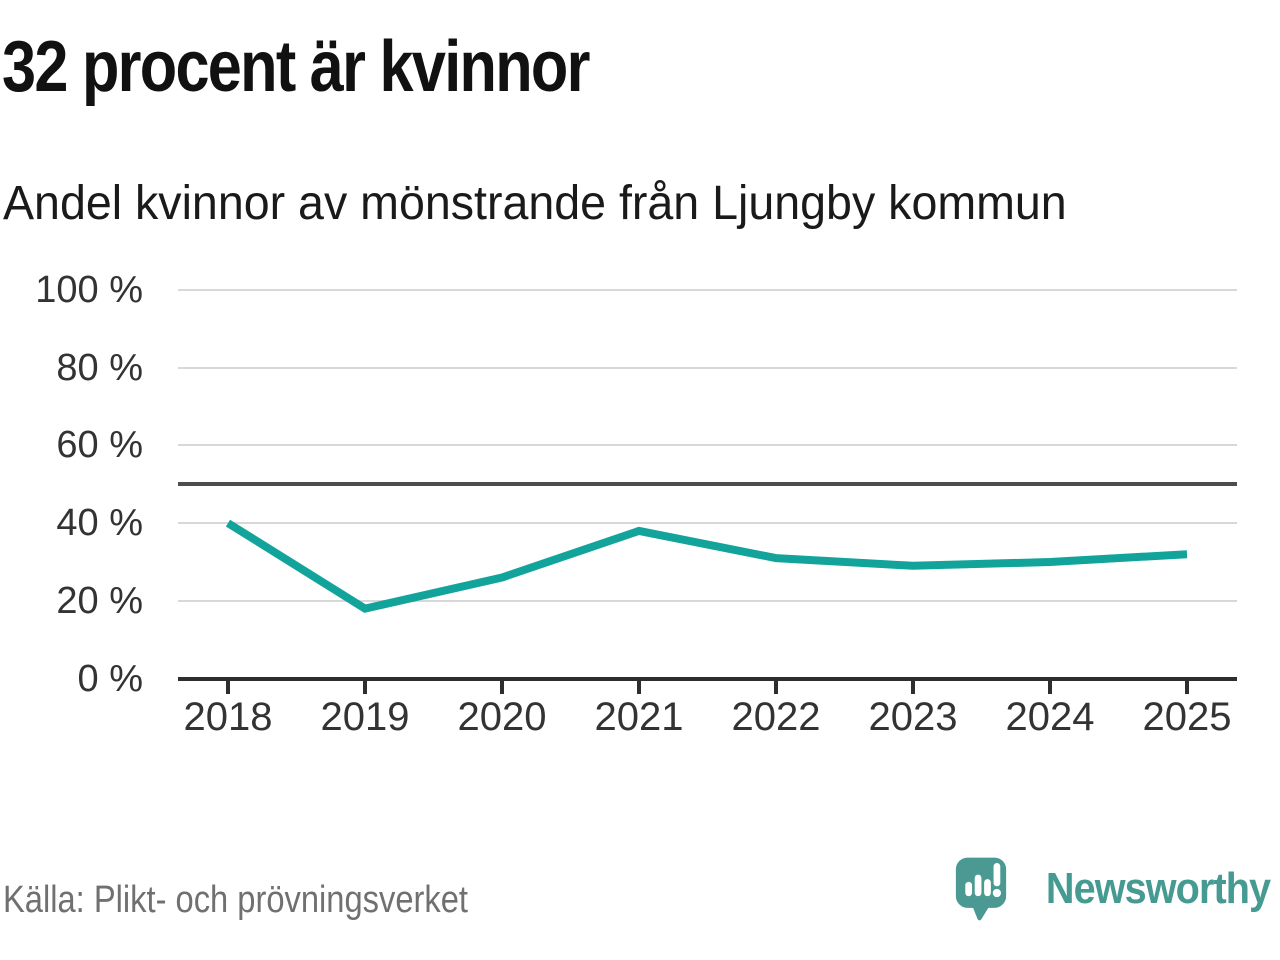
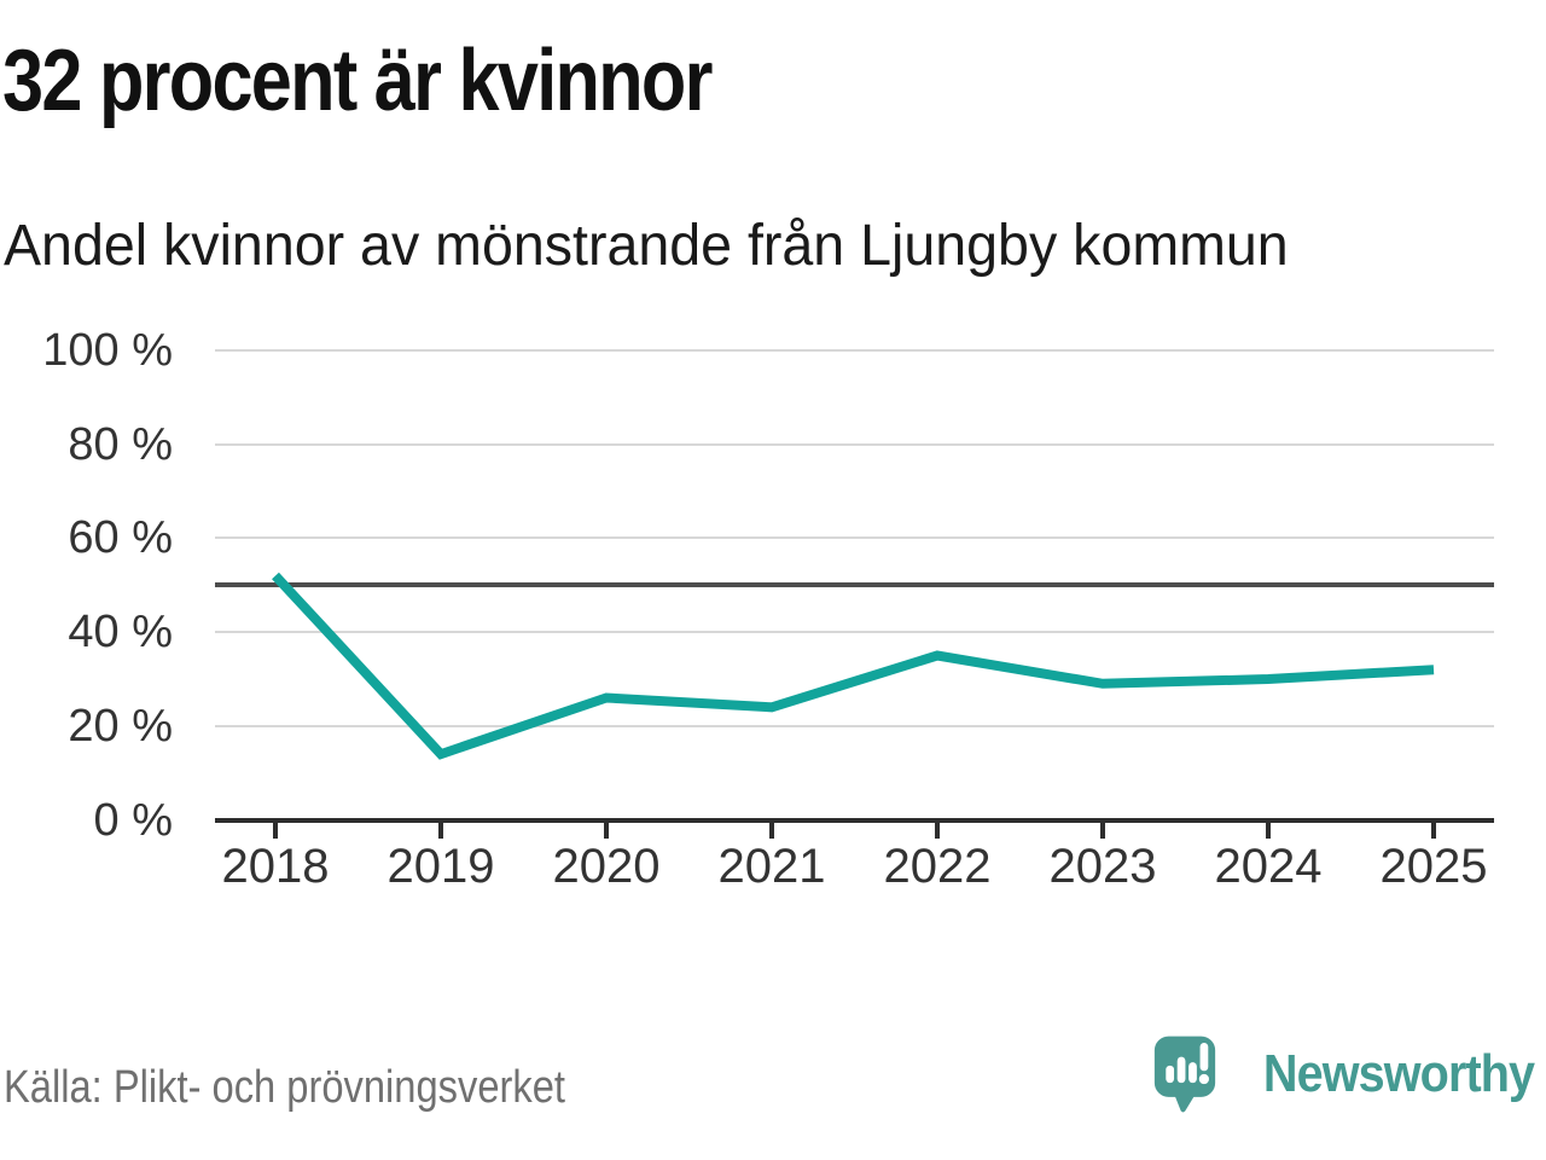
2018: 40% -> 52%
2019: 18% -> 14%
2021: 38% -> 24%
2022: 31% -> 35%
